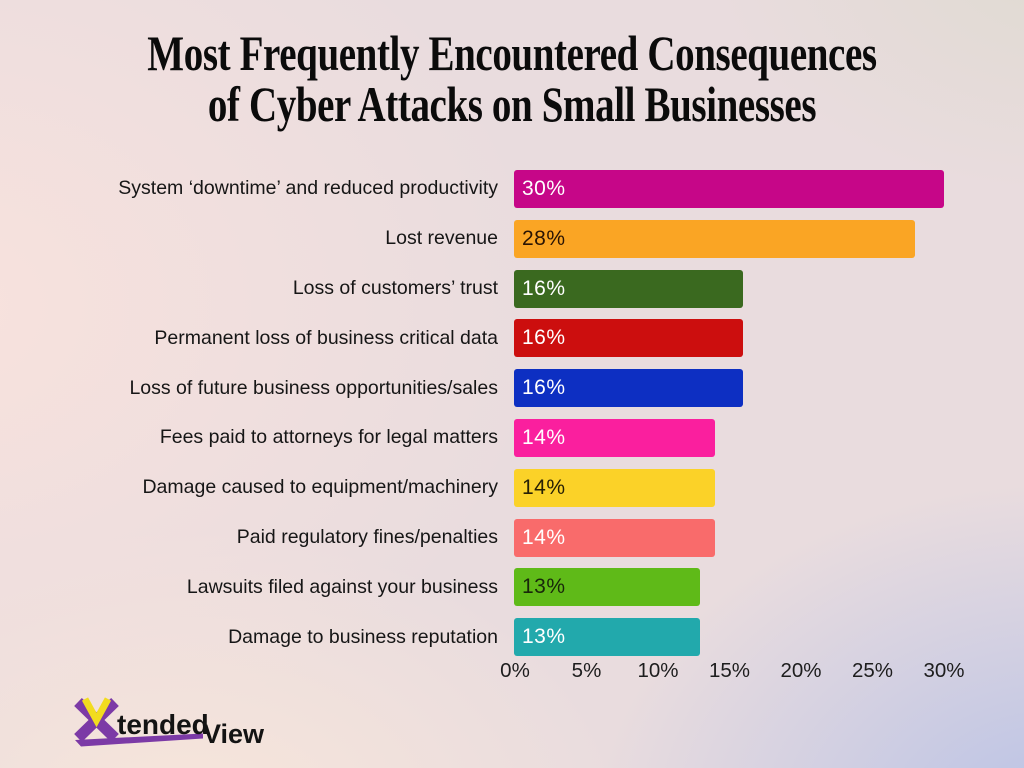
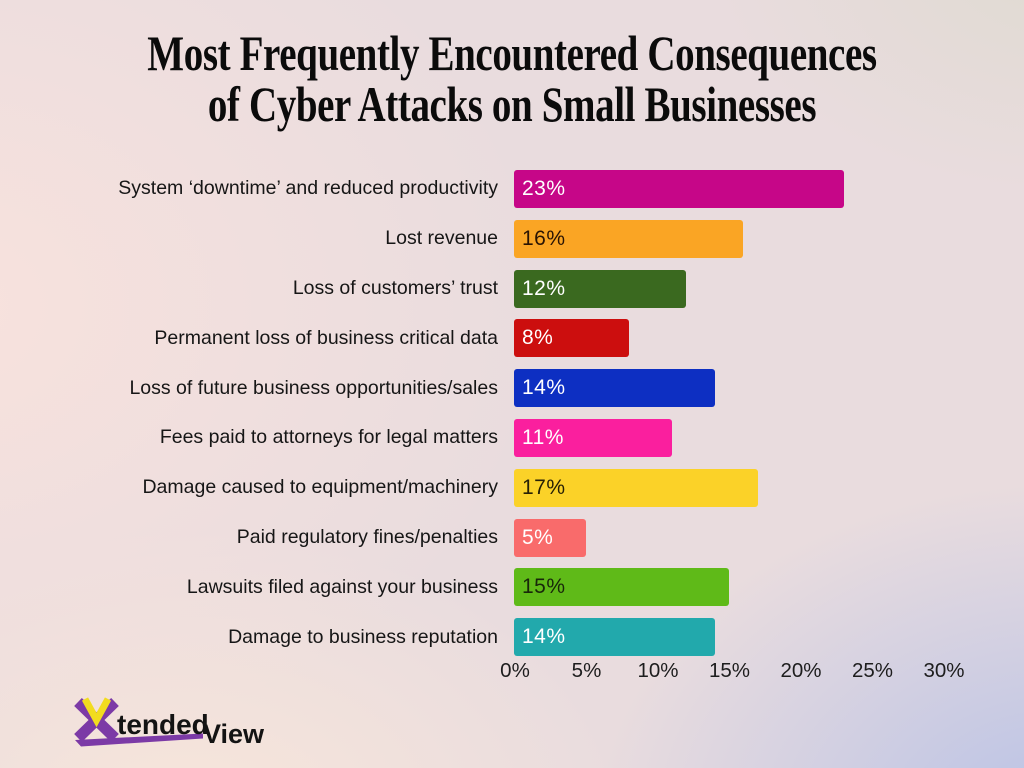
System ‘downtime’ and reduced productivity: 30% -> 23%
Lost revenue: 28% -> 16%
Loss of customers’ trust: 16% -> 12%
Permanent loss of business critical data: 16% -> 8%
Loss of future business opportunities/sales: 16% -> 14%
Fees paid to attorneys for legal matters: 14% -> 11%
Damage caused to equipment/machinery: 14% -> 17%
Paid regulatory fines/penalties: 14% -> 5%
Lawsuits filed against your business: 13% -> 15%
Damage to business reputation: 13% -> 14%
